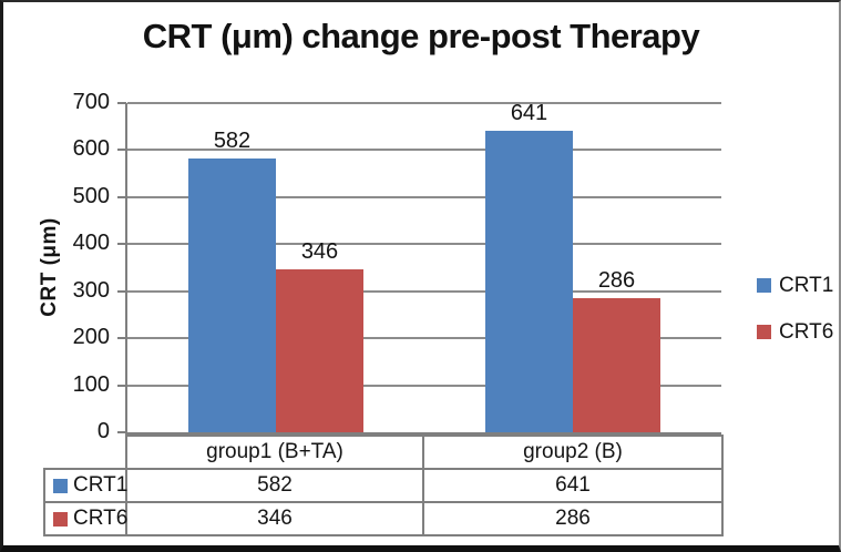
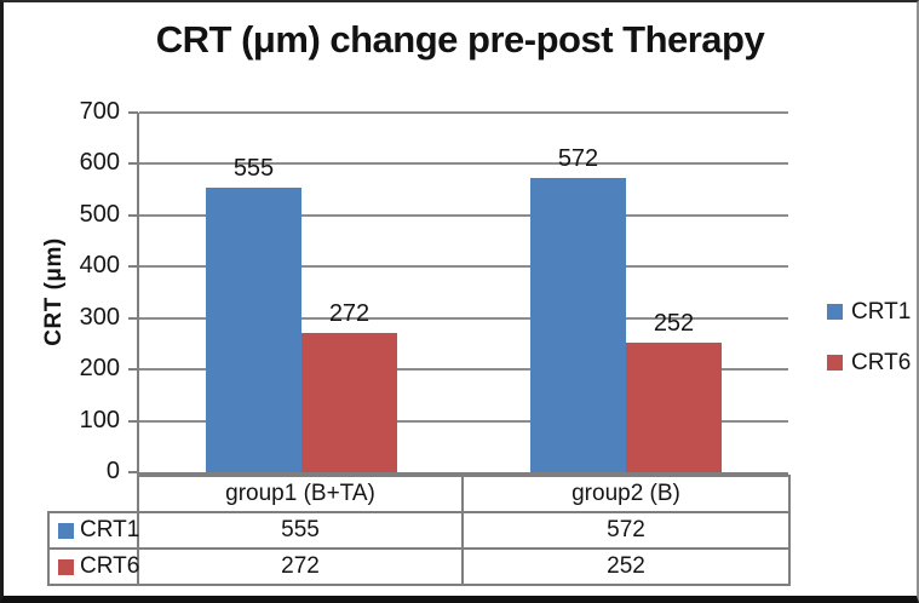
CRT1/group1 (B+TA): 582 -> 555
CRT6/group1 (B+TA): 346 -> 272
CRT1/group2 (B): 641 -> 572
CRT6/group2 (B): 286 -> 252
